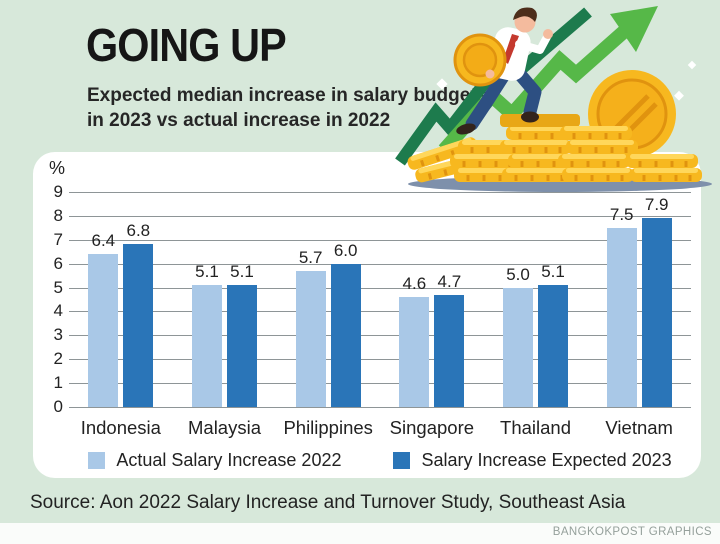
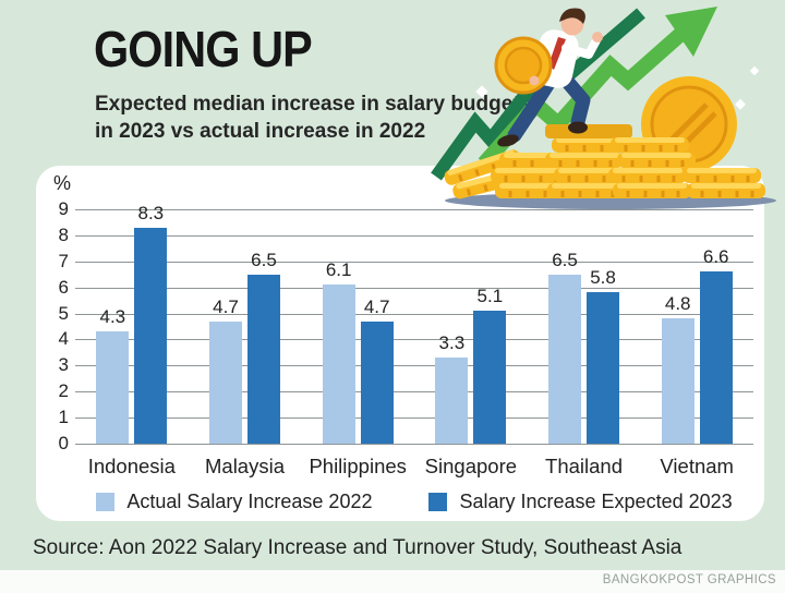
Actual Salary Increase 2022/Indonesia: 6.4 -> 4.3
Salary Increase Expected 2023/Indonesia: 6.8 -> 8.3
Actual Salary Increase 2022/Malaysia: 5.1 -> 4.7
Salary Increase Expected 2023/Malaysia: 5.1 -> 6.5
Actual Salary Increase 2022/Philippines: 5.7 -> 6.1
Salary Increase Expected 2023/Philippines: 6.0 -> 4.7
Actual Salary Increase 2022/Singapore: 4.6 -> 3.3
Salary Increase Expected 2023/Singapore: 4.7 -> 5.1
Actual Salary Increase 2022/Thailand: 5.0 -> 6.5
Salary Increase Expected 2023/Thailand: 5.1 -> 5.8
Actual Salary Increase 2022/Vietnam: 7.5 -> 4.8
Salary Increase Expected 2023/Vietnam: 7.9 -> 6.6
